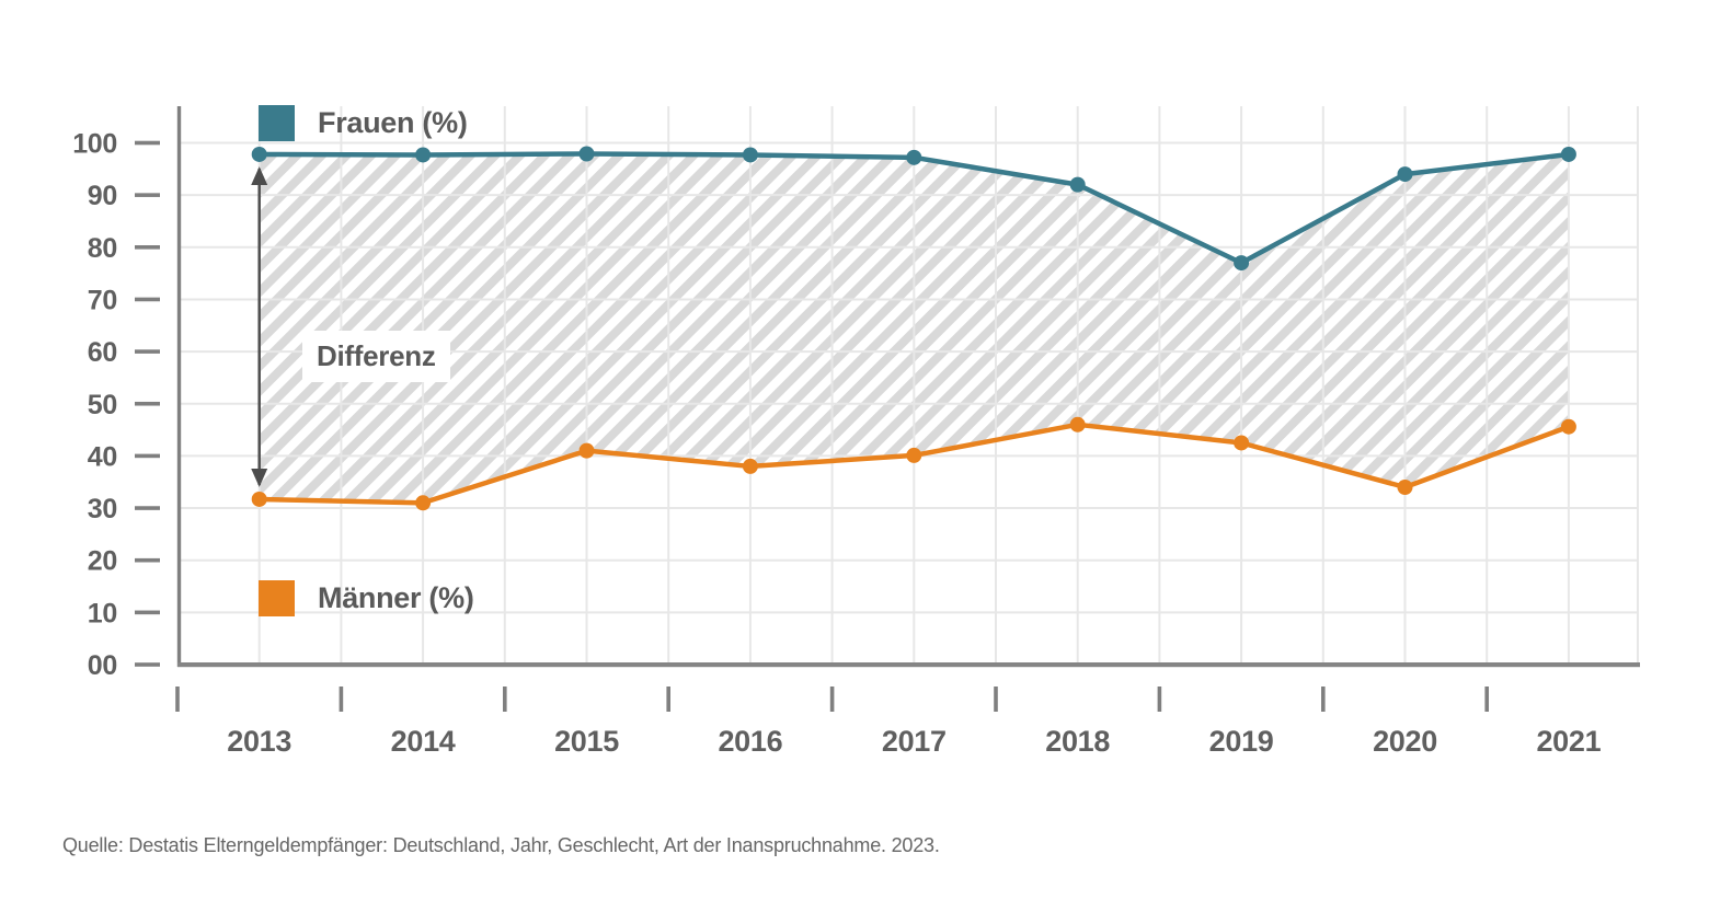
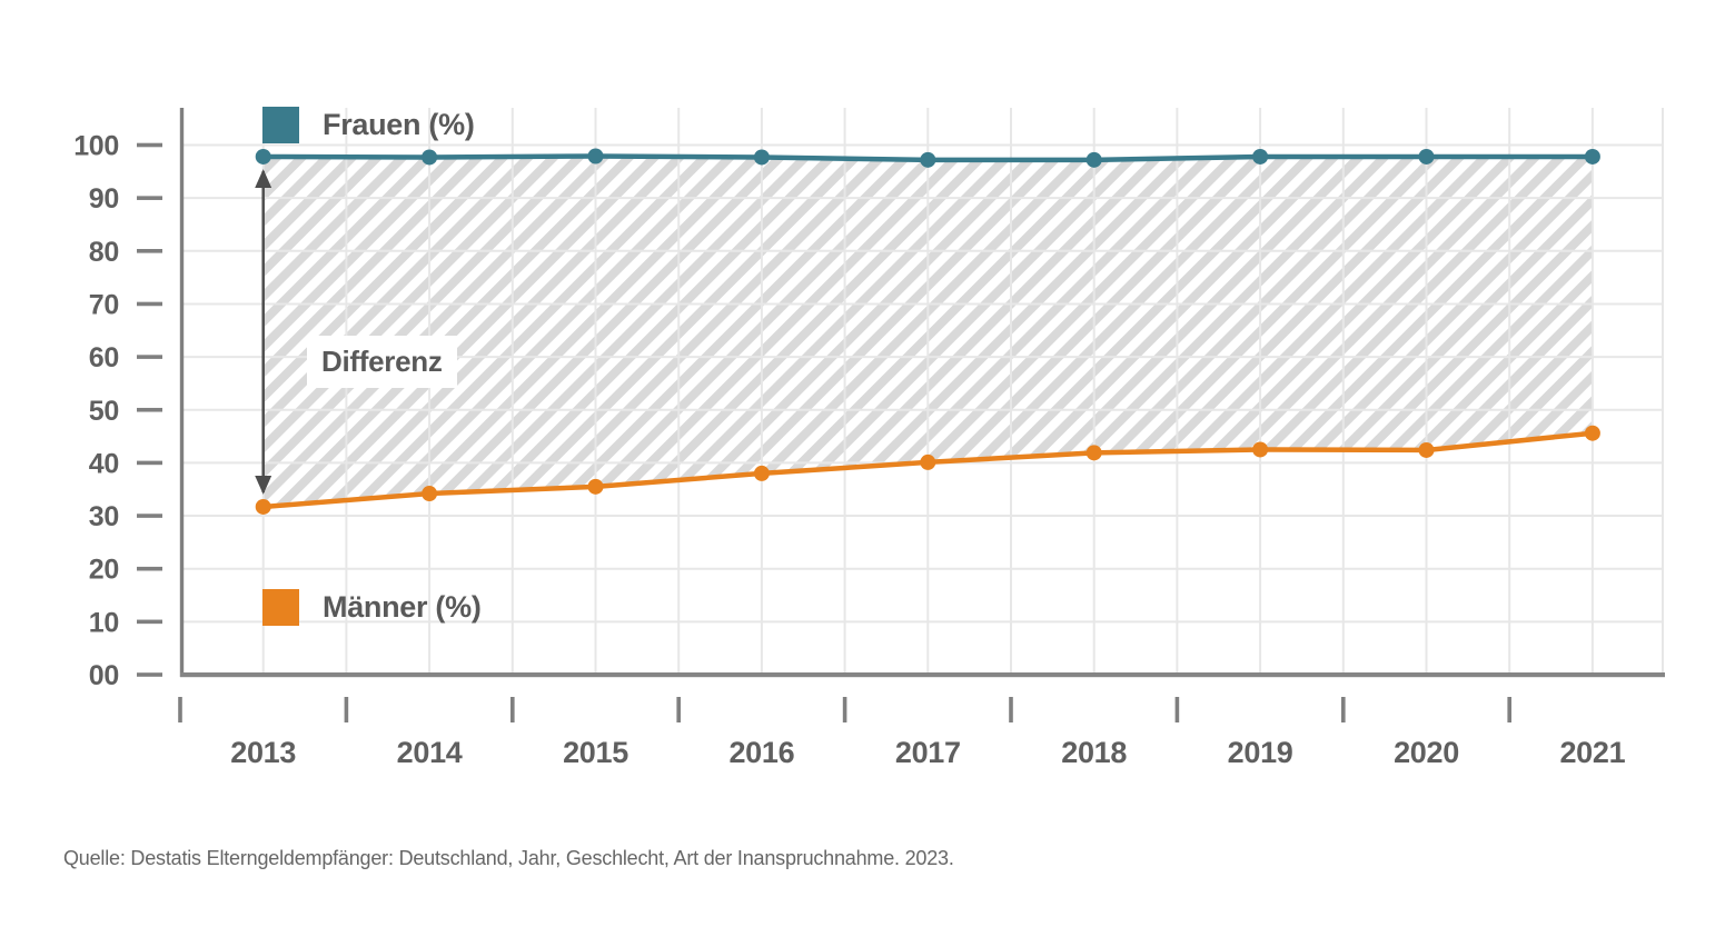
Männer (%)/2014: 31 -> 34
Männer (%)/2015: 41 -> 36
Frauen (%)/2018: 92 -> 97
Männer (%)/2018: 46 -> 42
Frauen (%)/2019: 77 -> 98
Frauen (%)/2020: 94 -> 98
Männer (%)/2020: 34 -> 42
